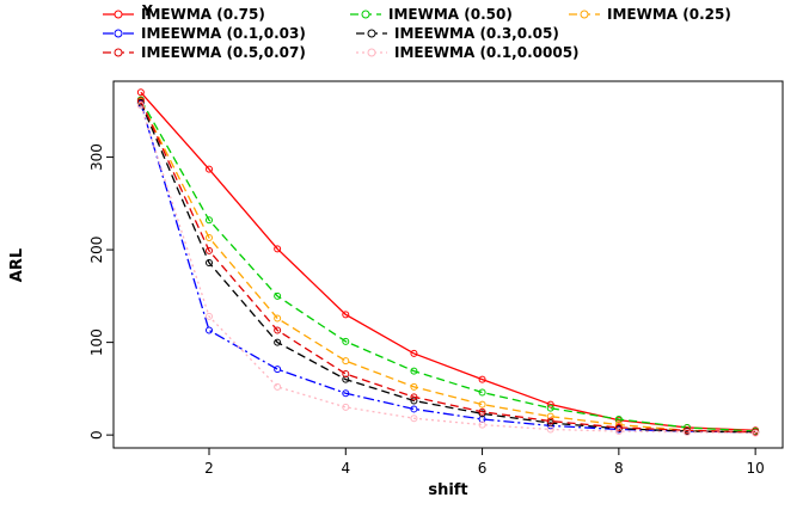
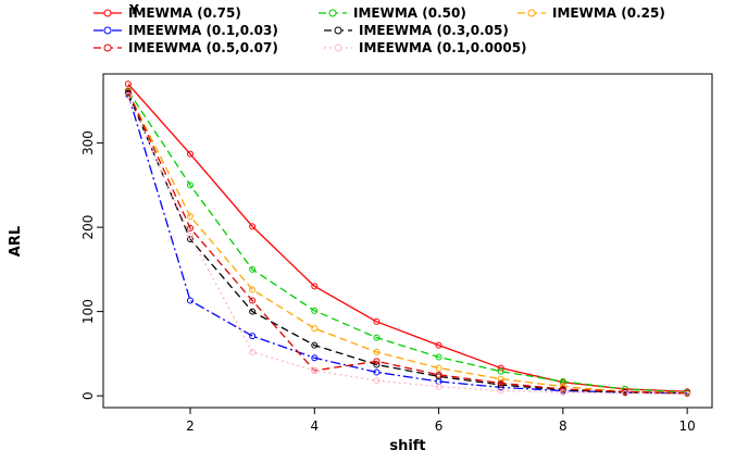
IMEWMA (0.50)/2: 230 -> 250
IMEEWMA (0.1,0.0005)/2: 130 -> 190
IMEEWMA (0.5,0.07)/4: 70 -> 30
